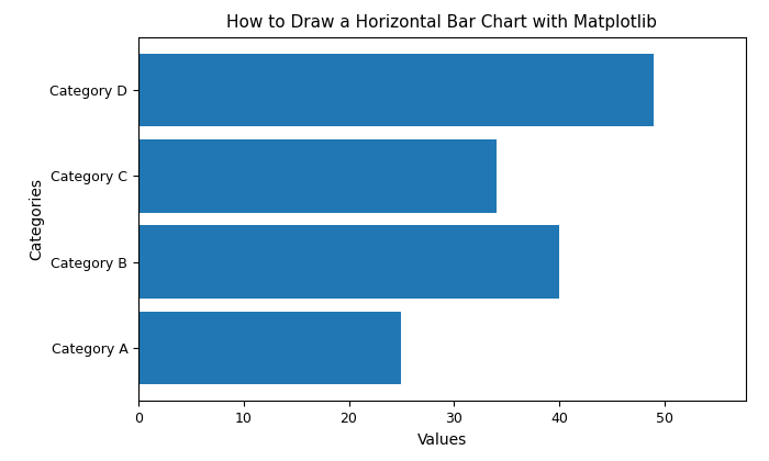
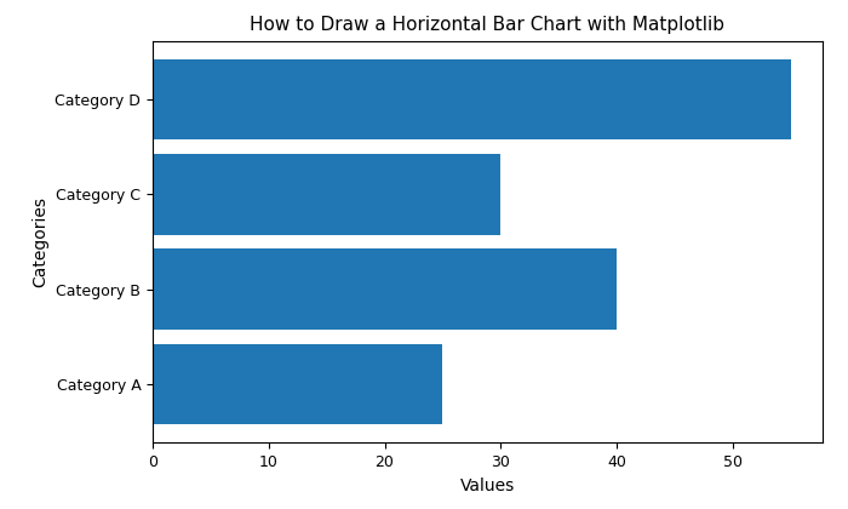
Category D: 49 -> 55
Category C: 34 -> 30
